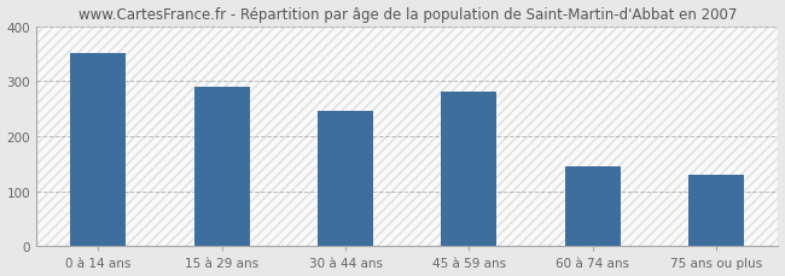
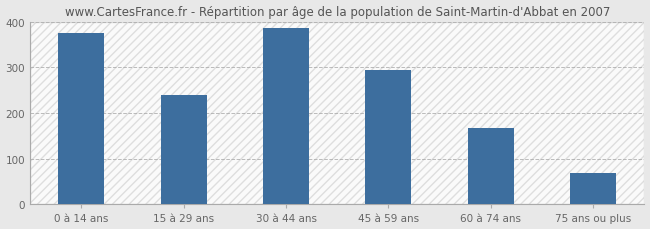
0 à 14 ans: 350 -> 375
15 à 29 ans: 290 -> 240
30 à 44 ans: 245 -> 385
45 à 59 ans: 280 -> 295
60 à 74 ans: 145 -> 168
75 ans ou plus: 130 -> 68
